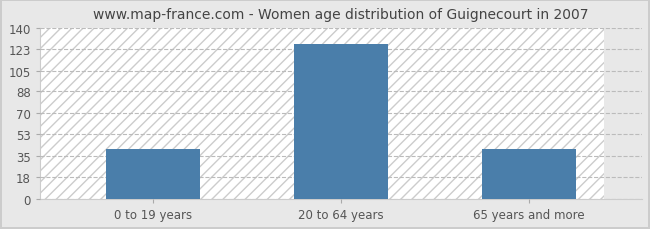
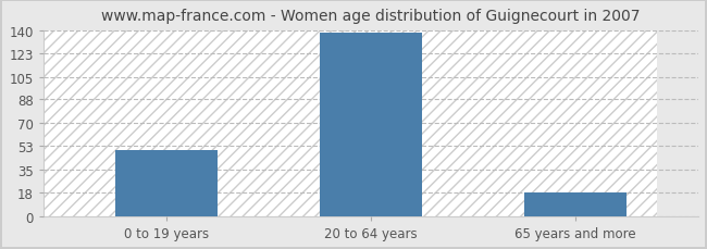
0 to 19 years: 41 -> 50
20 to 64 years: 127 -> 138
65 years and more: 41 -> 18
